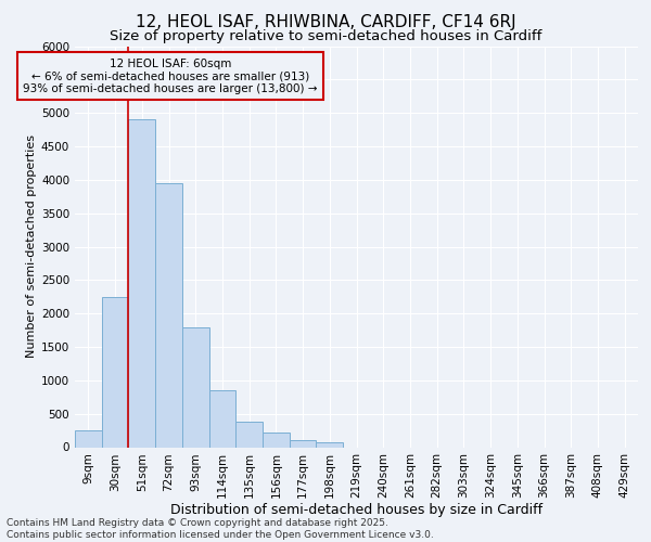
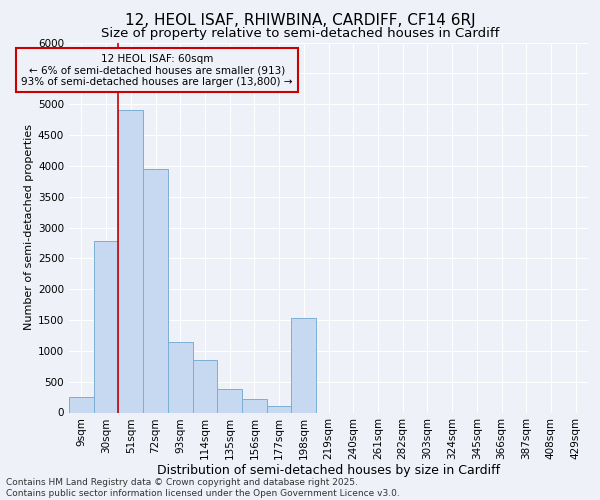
30sqm: 2250 -> 2780
93sqm: 1800 -> 1140
198sqm: 80 -> 1540
